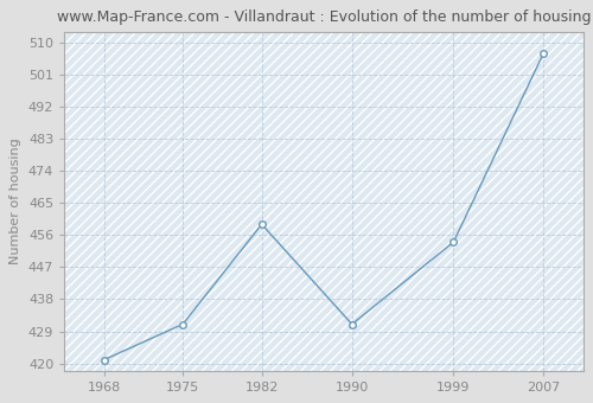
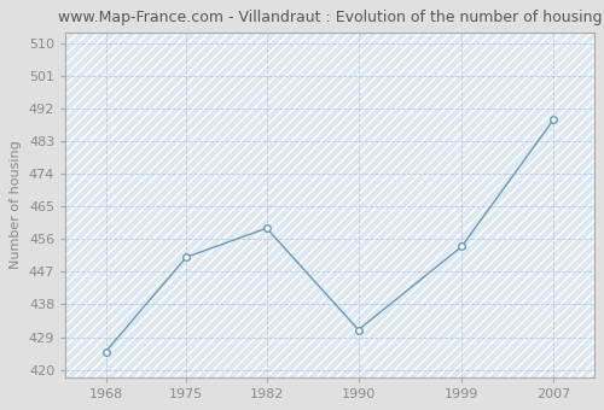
1968: 421 -> 425
1975: 431 -> 451
2007: 507 -> 489
